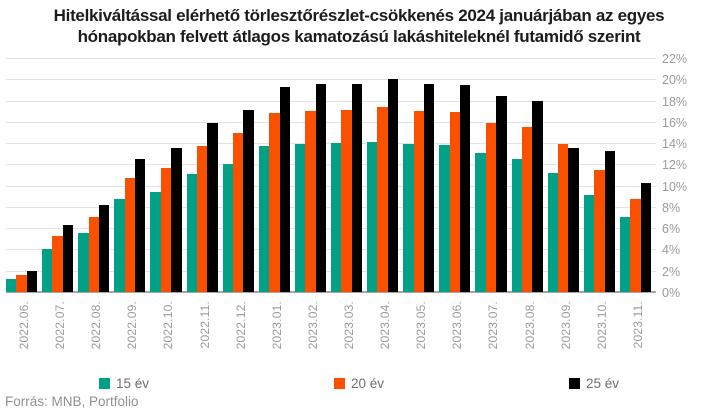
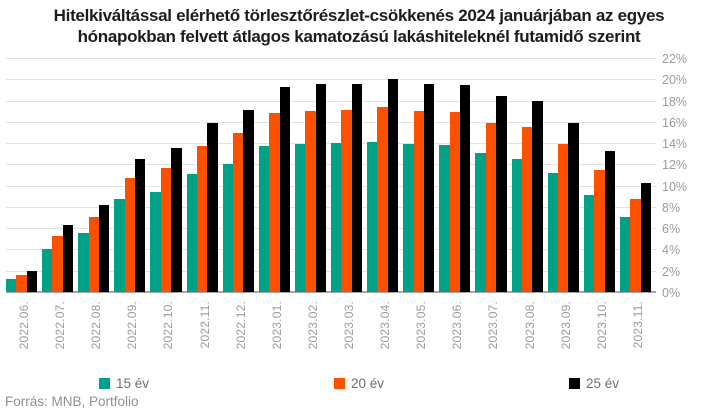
25 év/2023.09.: 13.6% -> 16.0%
